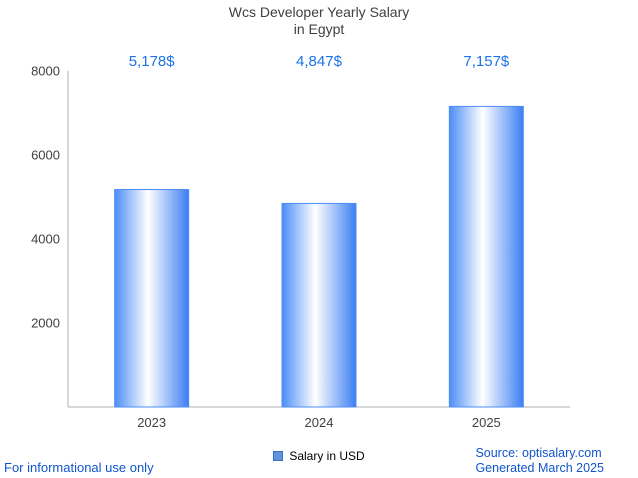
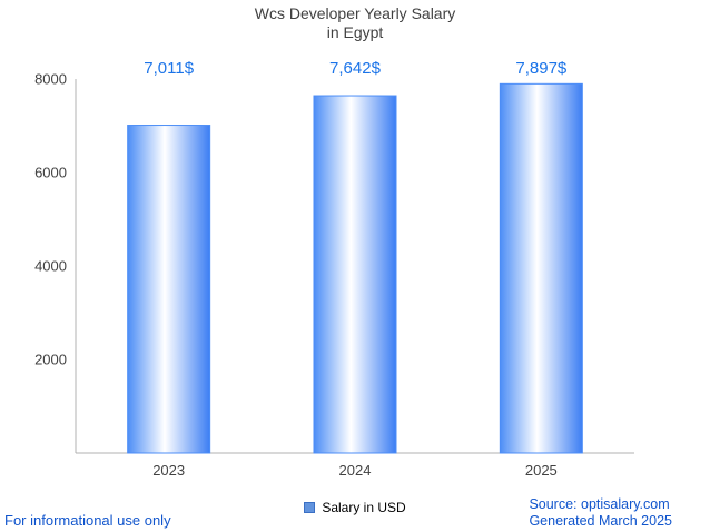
2023: 5,178 -> 7,011
2024: 4,847 -> 7,642
2025: 7,157 -> 7,897
